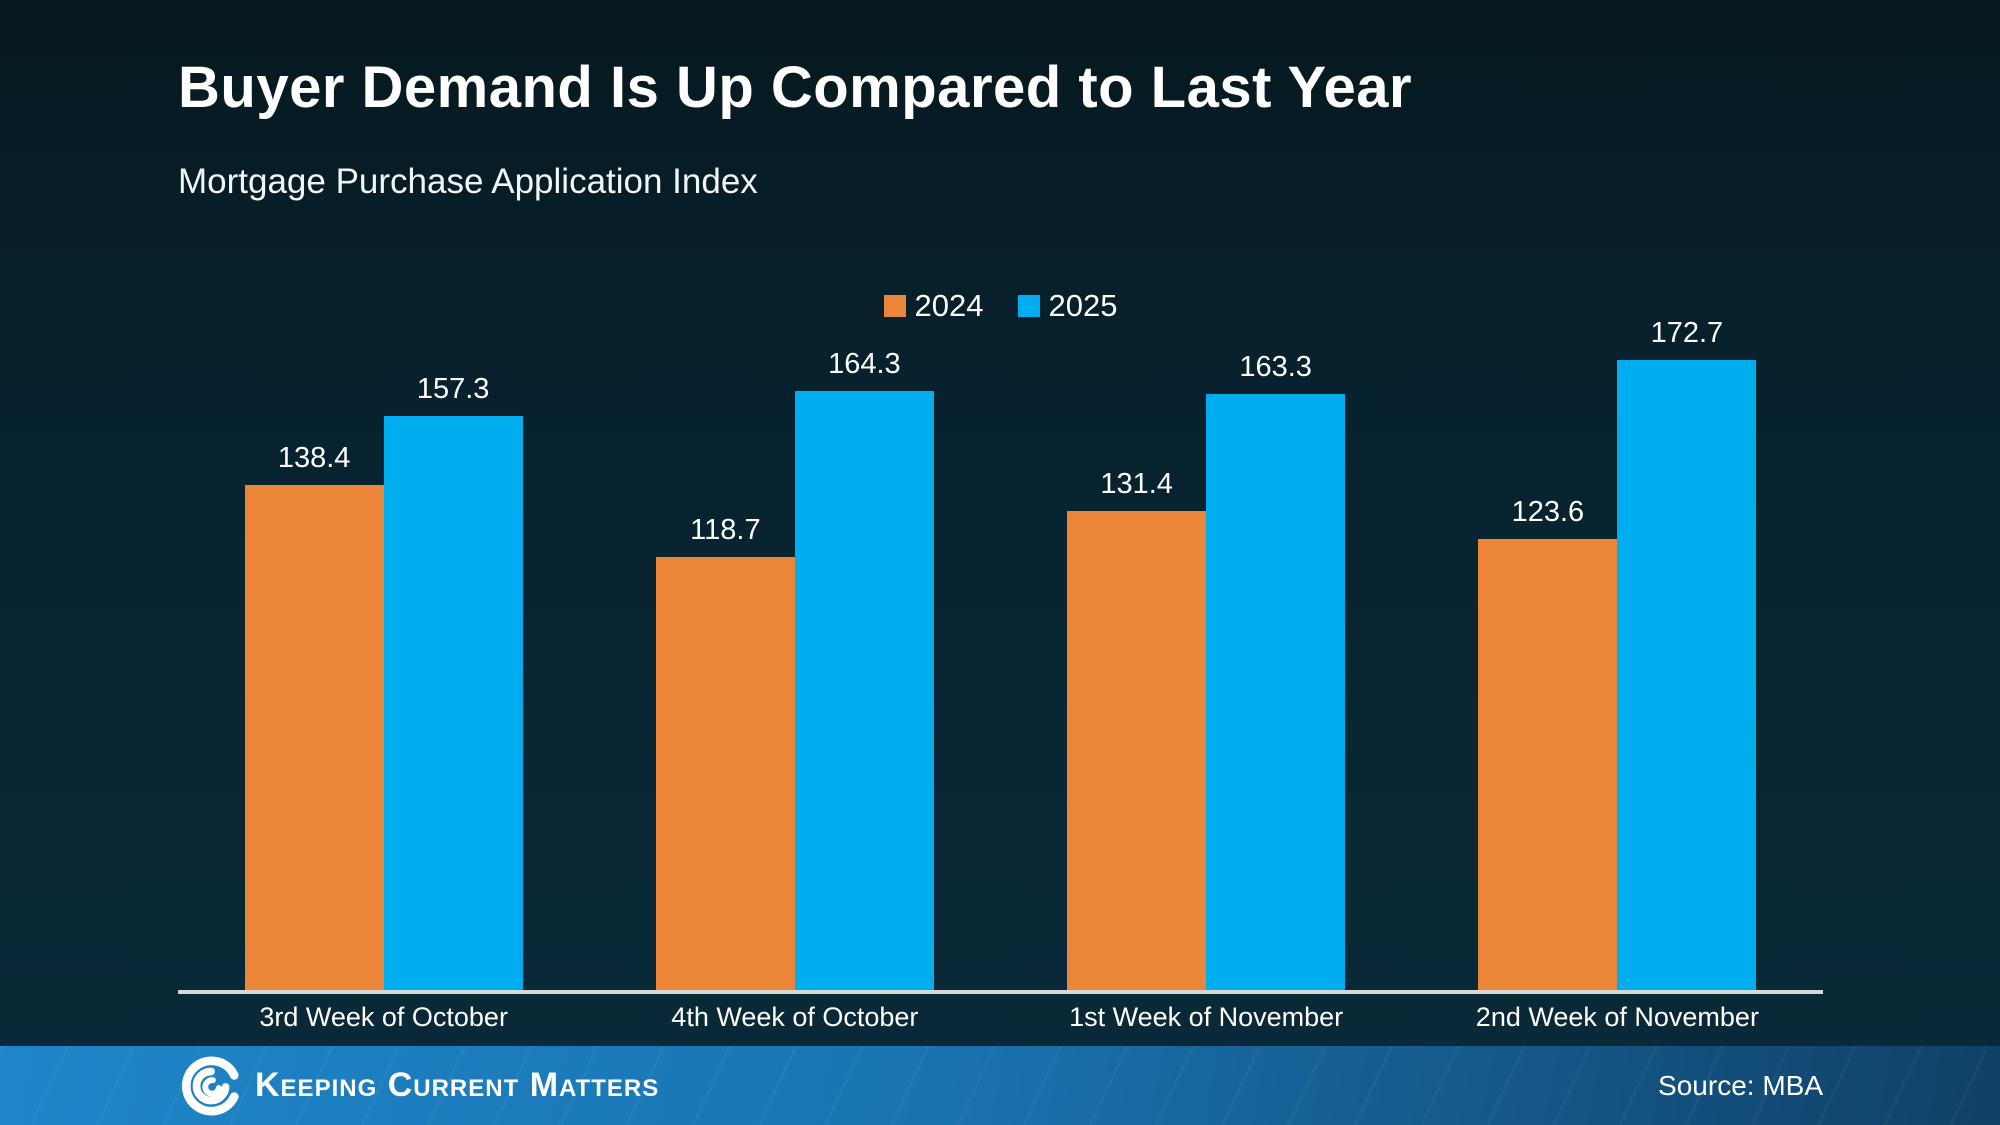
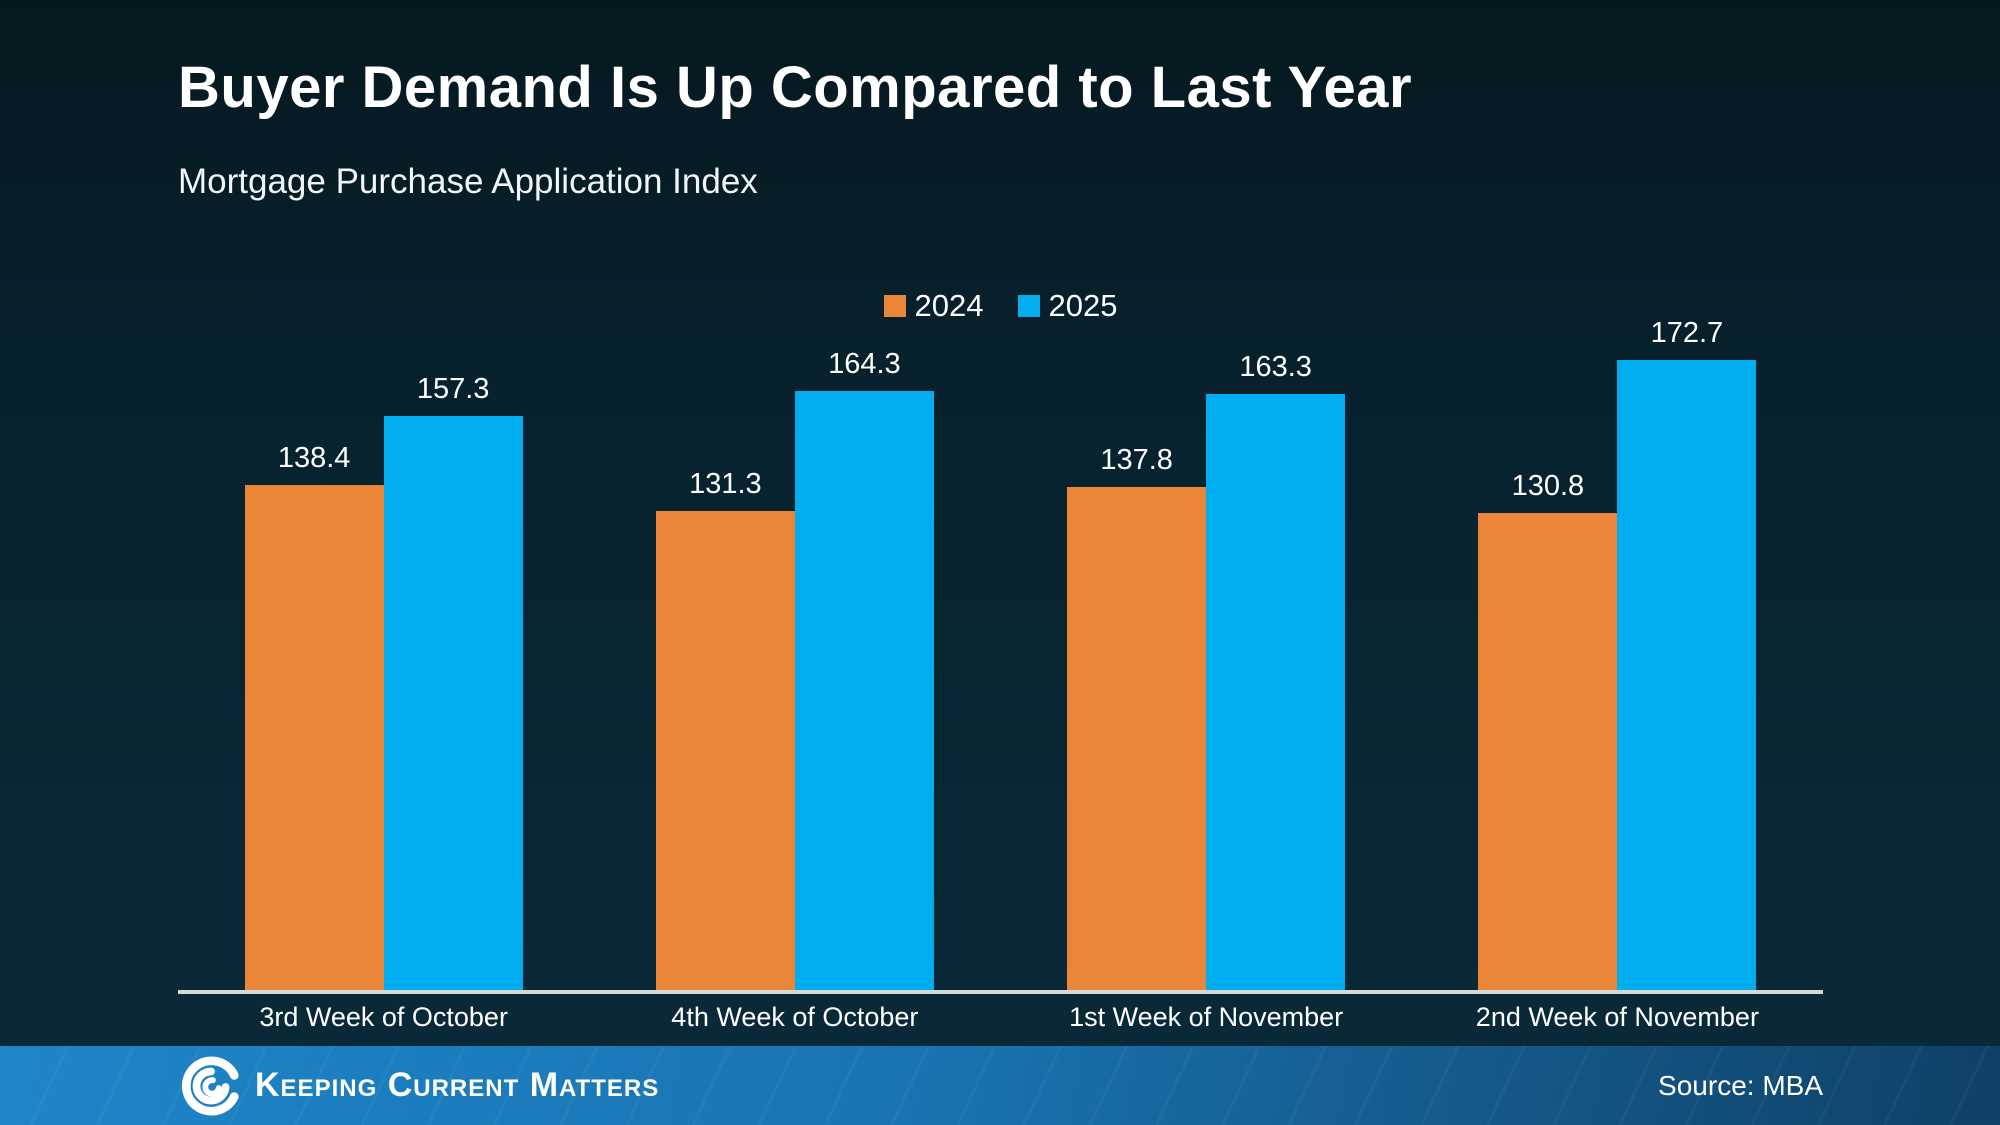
2024/4th Week of October: 118.7 -> 131.3
2024/1st Week of November: 131.4 -> 137.8
2024/2nd Week of November: 123.6 -> 130.8
